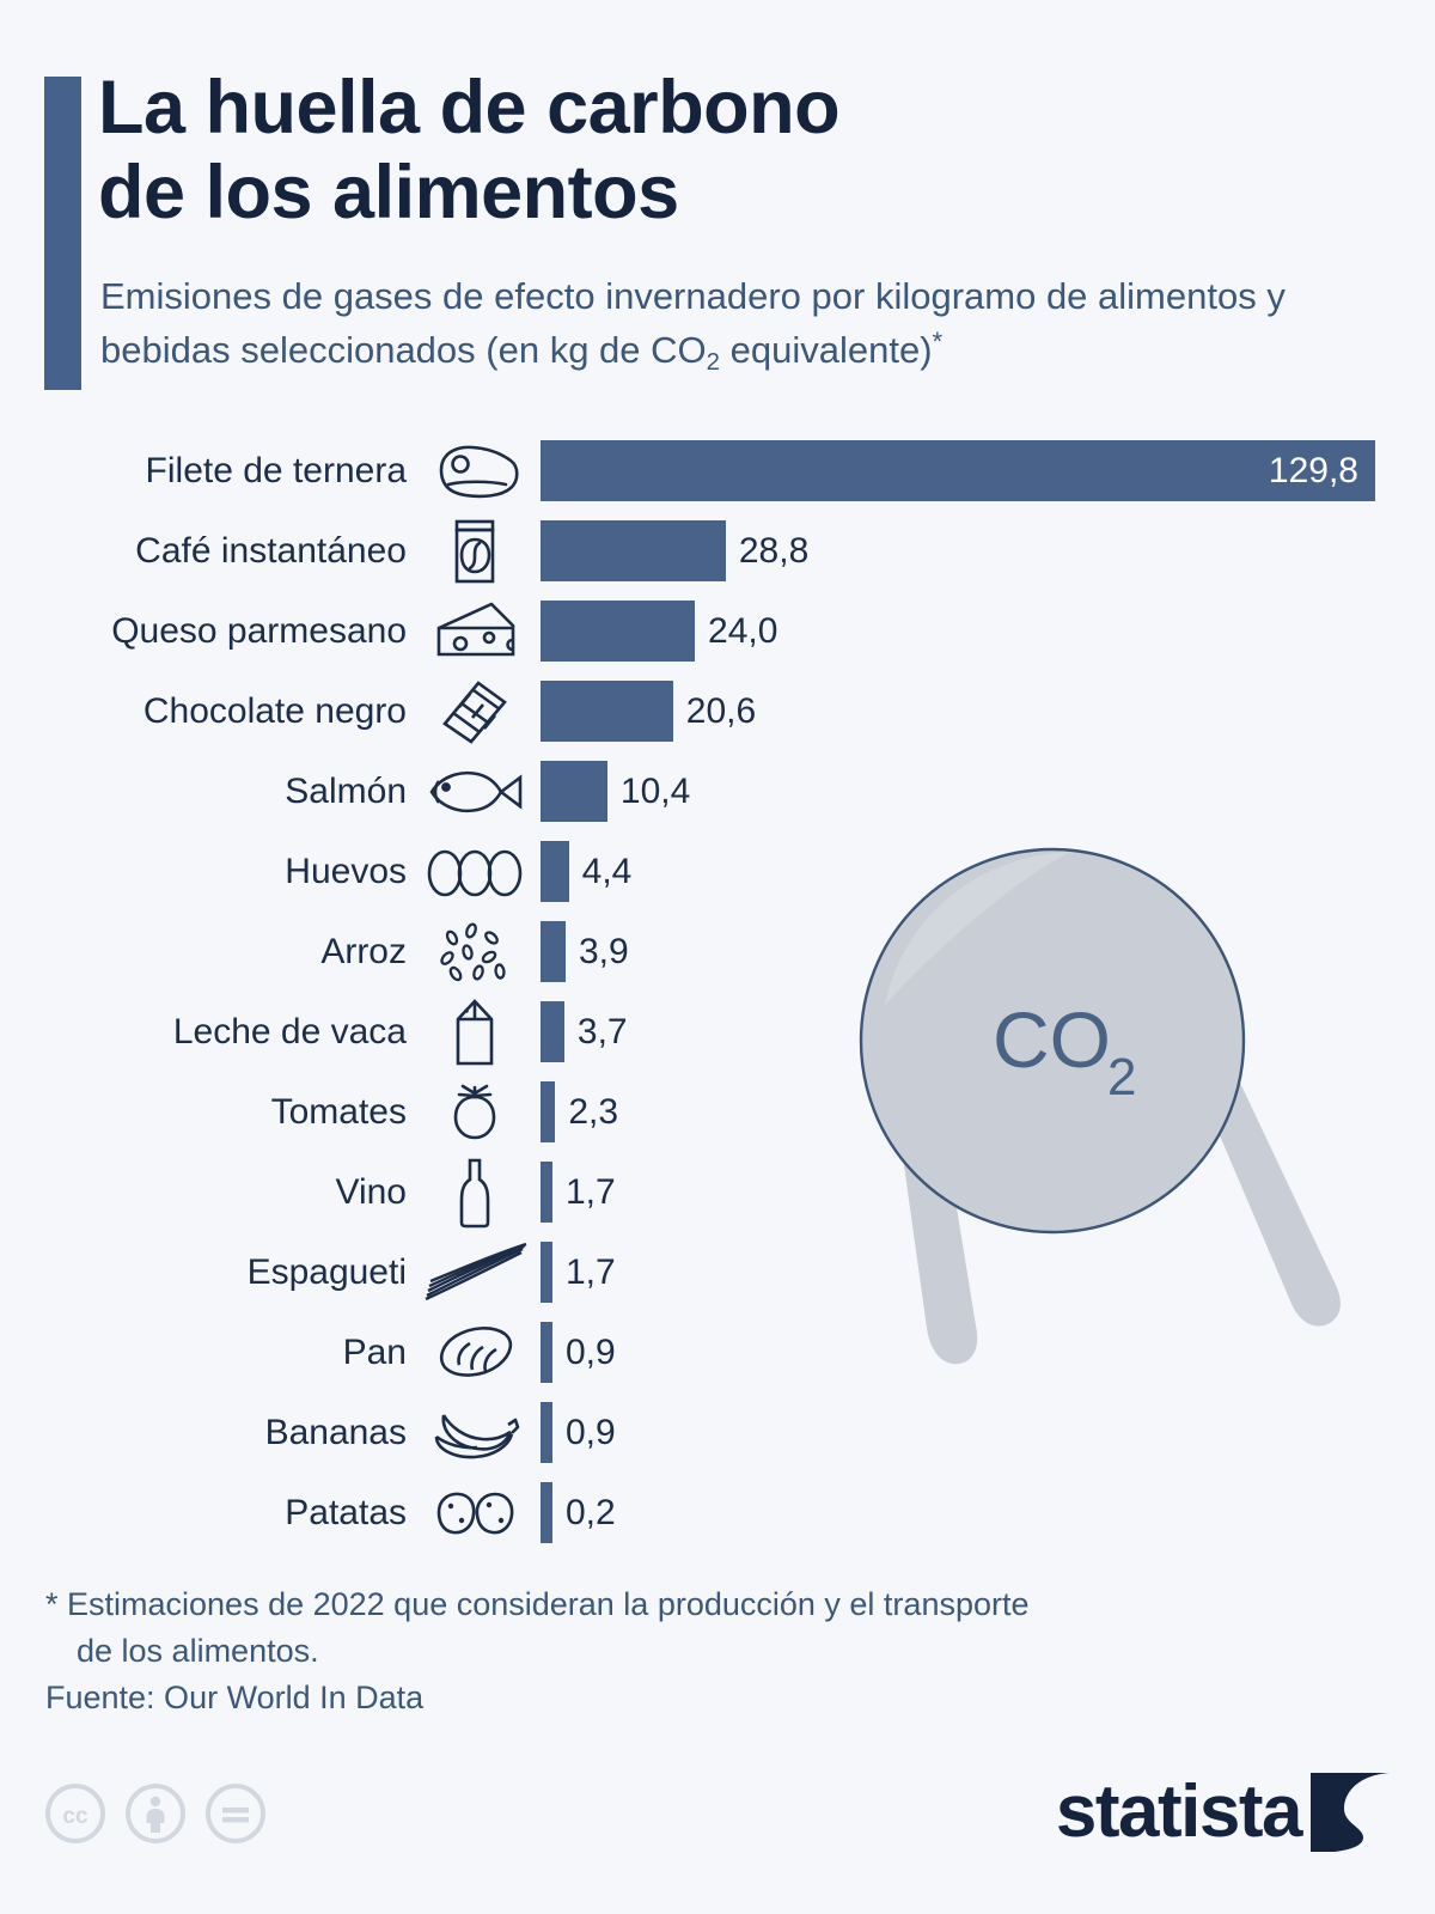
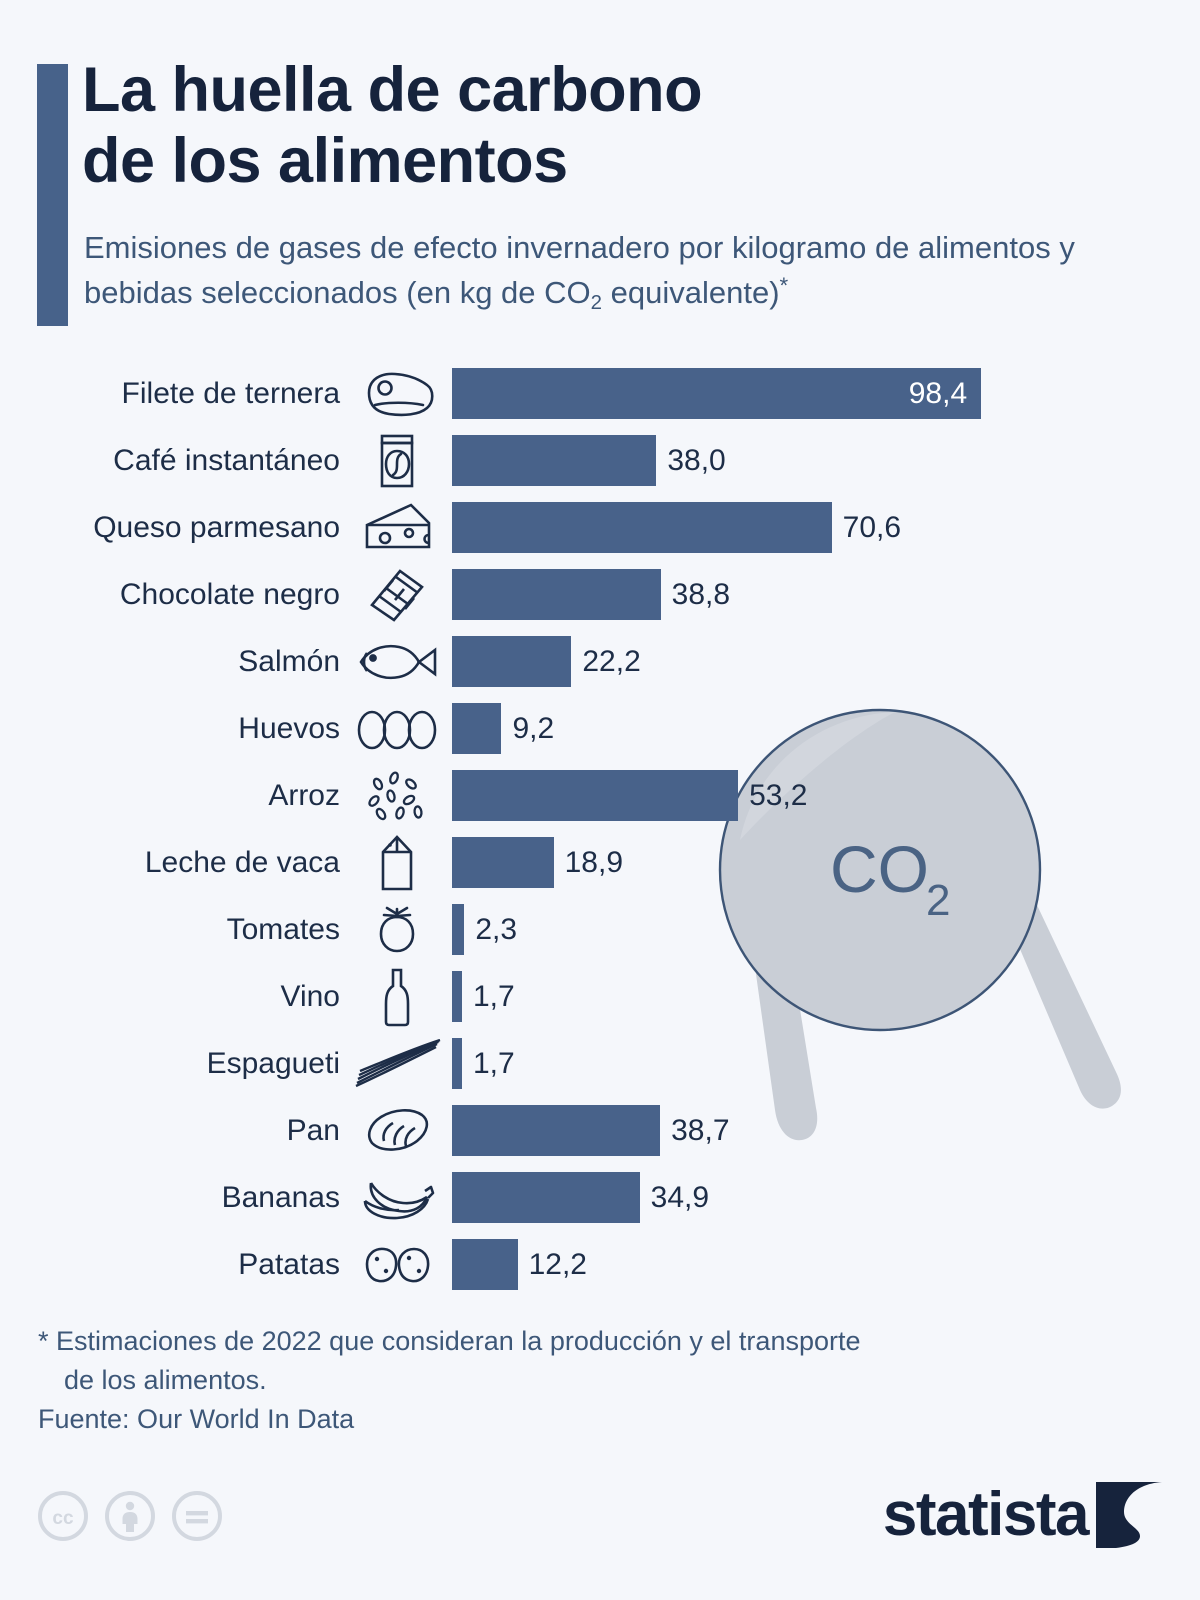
Filete de ternera: 129,8 -> 98,4
Café instantáneo: 28,8 -> 38,0
Queso parmesano: 24,0 -> 70,6
Chocolate negro: 20,6 -> 38,8
Salmón: 10,4 -> 22,2
Huevos: 4,4 -> 9,2
Arroz: 3,9 -> 53,2
Leche de vaca: 3,7 -> 18,9
Pan: 0,9 -> 38,7
Bananas: 0,9 -> 34,9
Patatas: 0,2 -> 12,2
